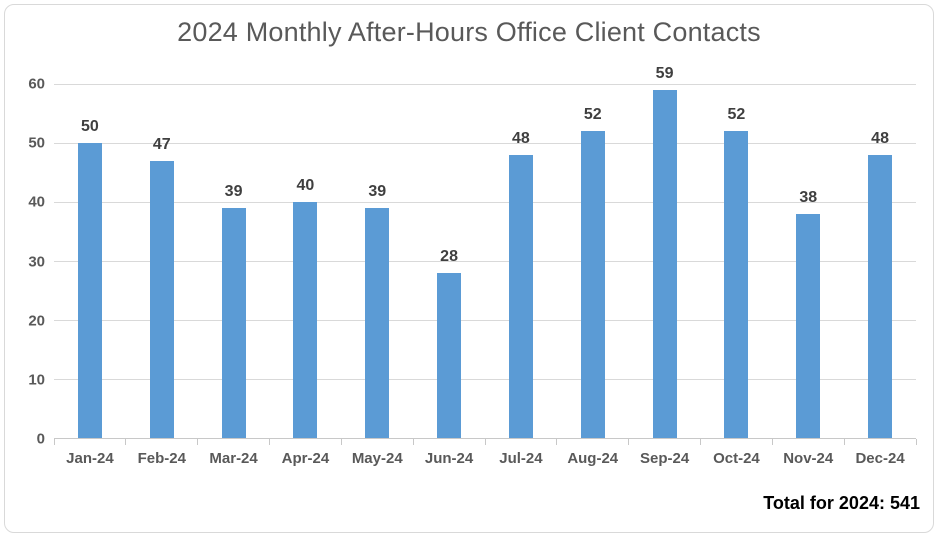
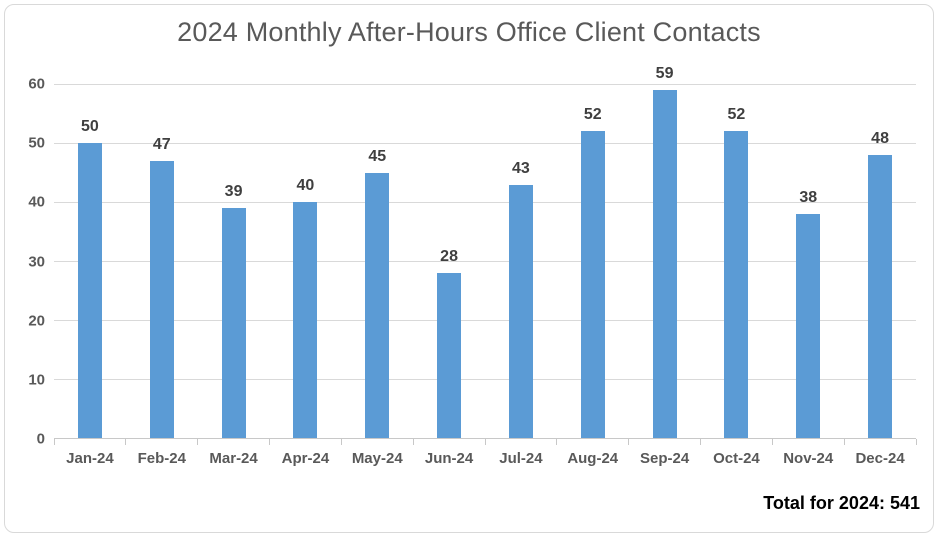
May-24: 39 -> 45
Jul-24: 48 -> 43
